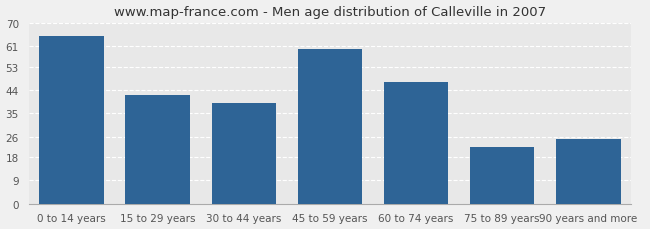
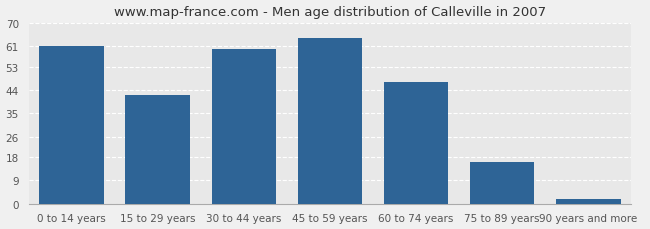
0 to 14 years: 65 -> 61
30 to 44 years: 39 -> 60
45 to 59 years: 60 -> 64
75 to 89 years: 22 -> 16
90 years and more: 25 -> 2
